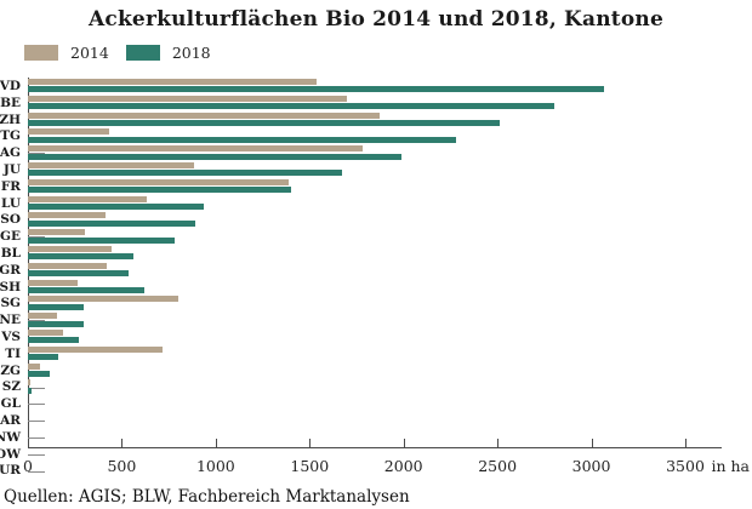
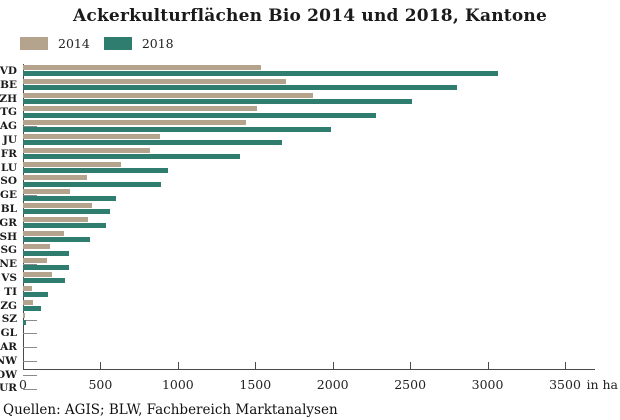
2014/TG: 430 -> 1510
2014/AG: 1780 -> 1440
2014/FR: 1390 -> 820
2018/GE: 780 -> 600
2018/SH: 620 -> 440
2014/SG: 800 -> 180
2014/TI: 720 -> 60
